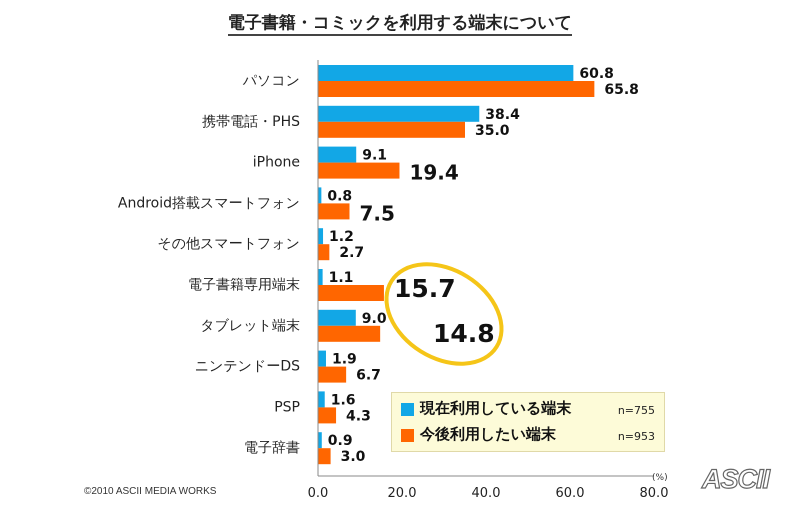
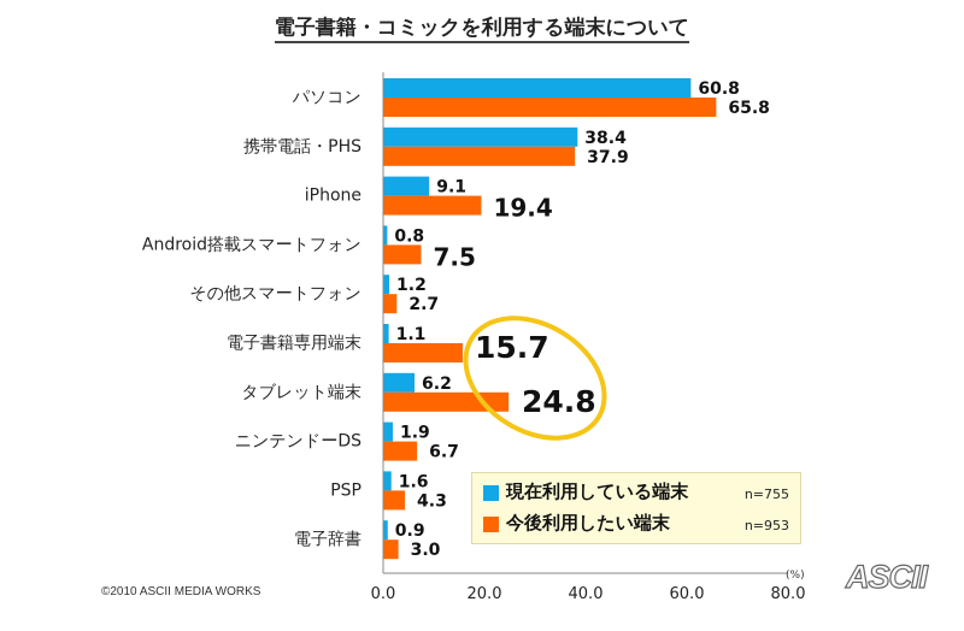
今後利用したい端末/携帯電話・PHS: 35.0 -> 37.9
現在利用している端末/タブレット端末: 9.0 -> 6.2
今後利用したい端末/タブレット端末: 14.8 -> 24.8
